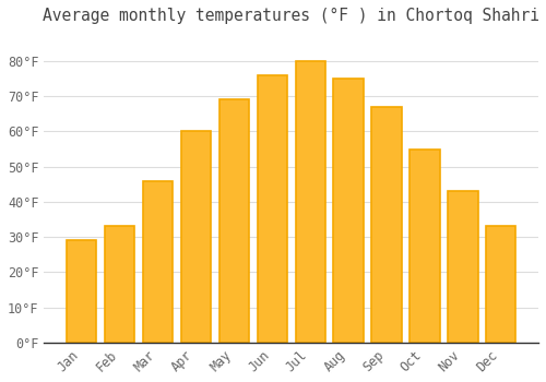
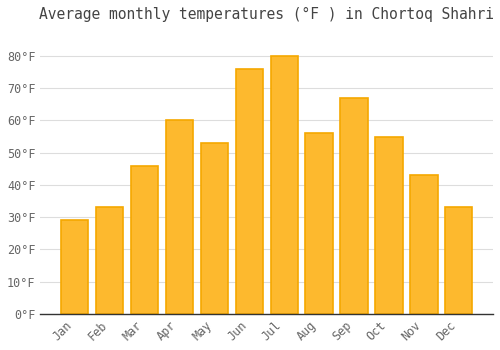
May: 69°F -> 53°F
Aug: 75°F -> 56°F
